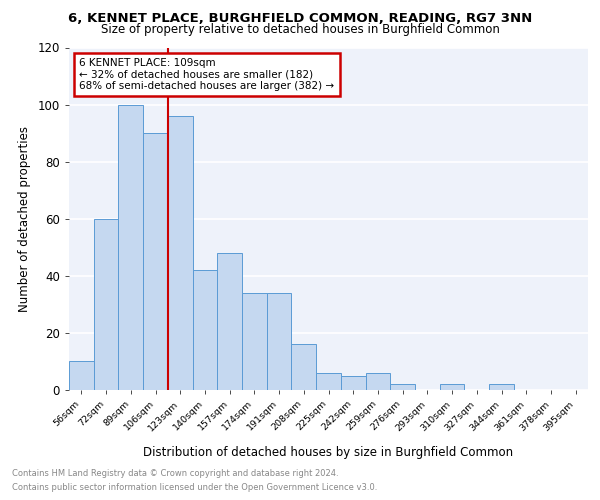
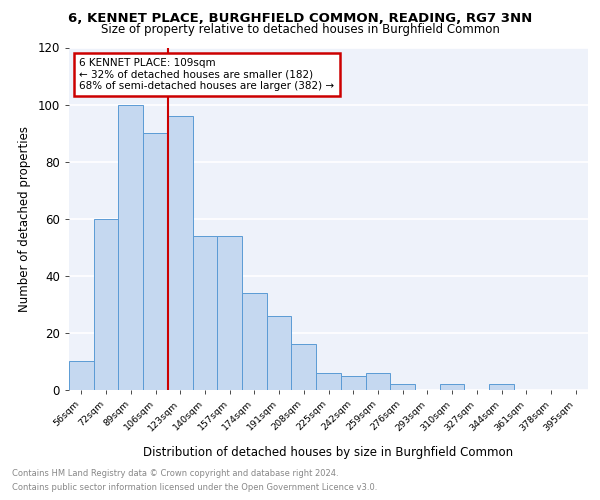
140sqm: 42 -> 54
157sqm: 48 -> 54
191sqm: 34 -> 26
